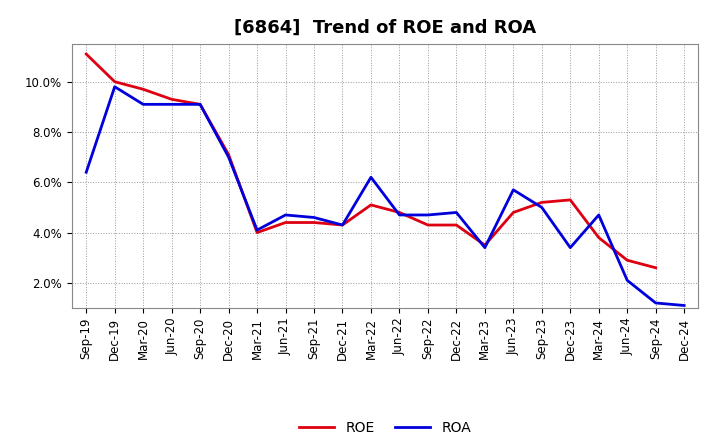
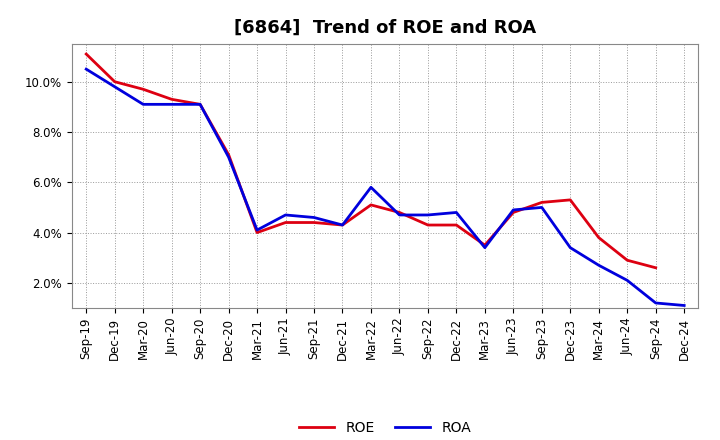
ROA/Sep-19: 6.4% -> 10.5%
ROA/Mar-22: 6.2% -> 5.8%
ROA/Jun-23: 5.7% -> 4.9%
ROA/Mar-24: 4.7% -> 2.7%
